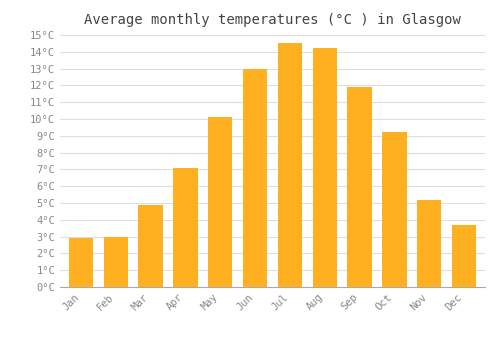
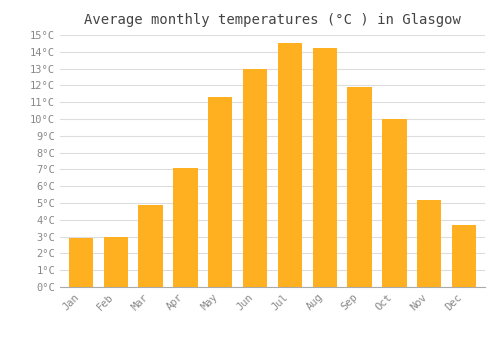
May: 10.1°C -> 11.3°C
Oct: 9.2°C -> 10.0°C
